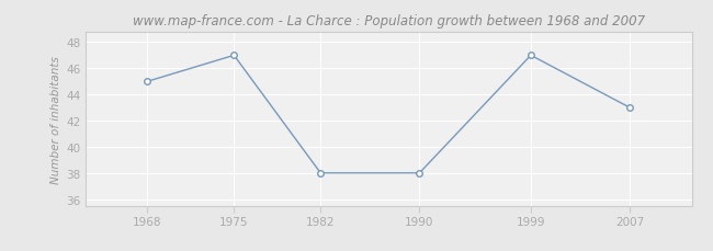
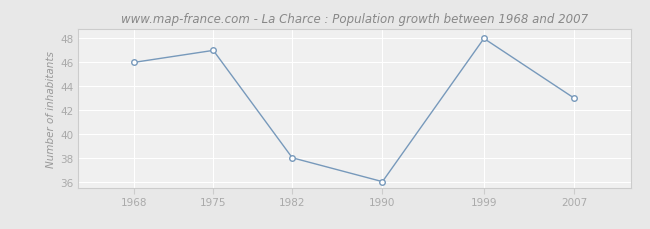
1968: 45 -> 46
1990: 38 -> 36
1999: 47 -> 48
